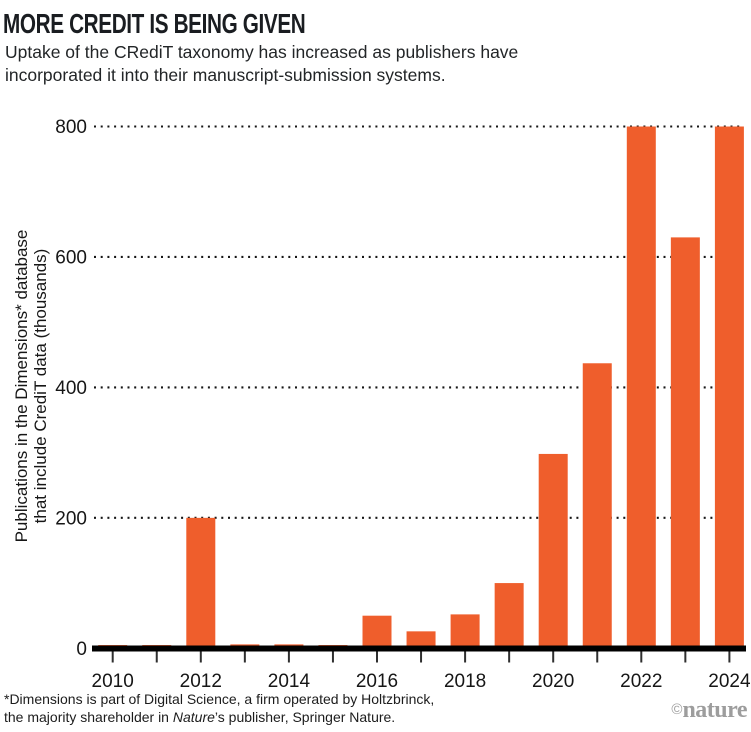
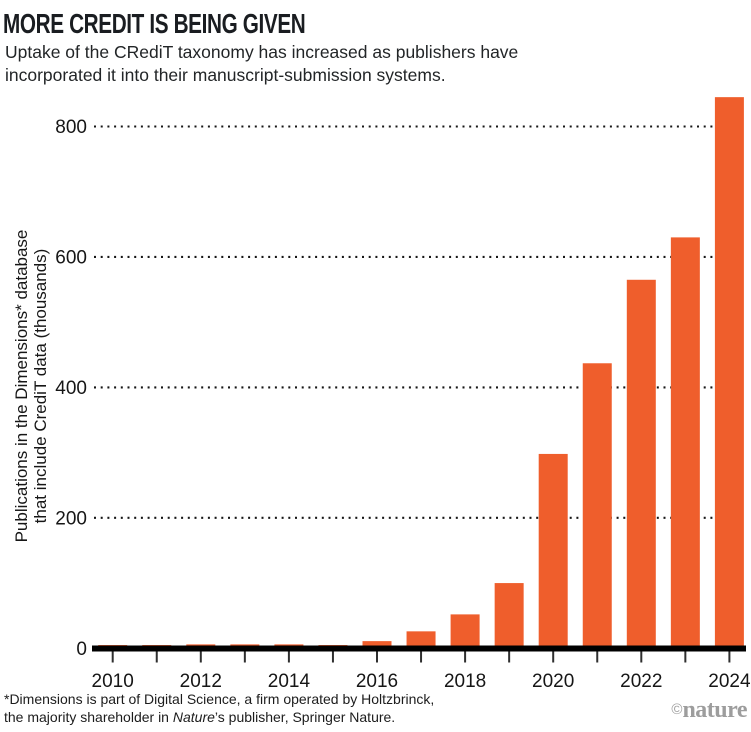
2012: 200 -> 10
2016: 50 -> 10
2022: 800 -> 560
2024: 800 -> 840
